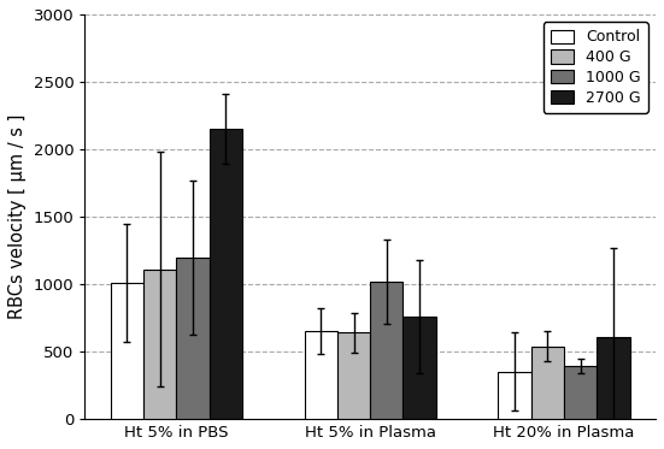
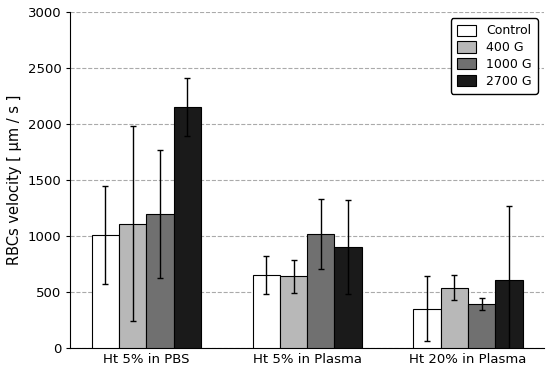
2700 G/Ht 5% in Plasma: 760 -> 900
